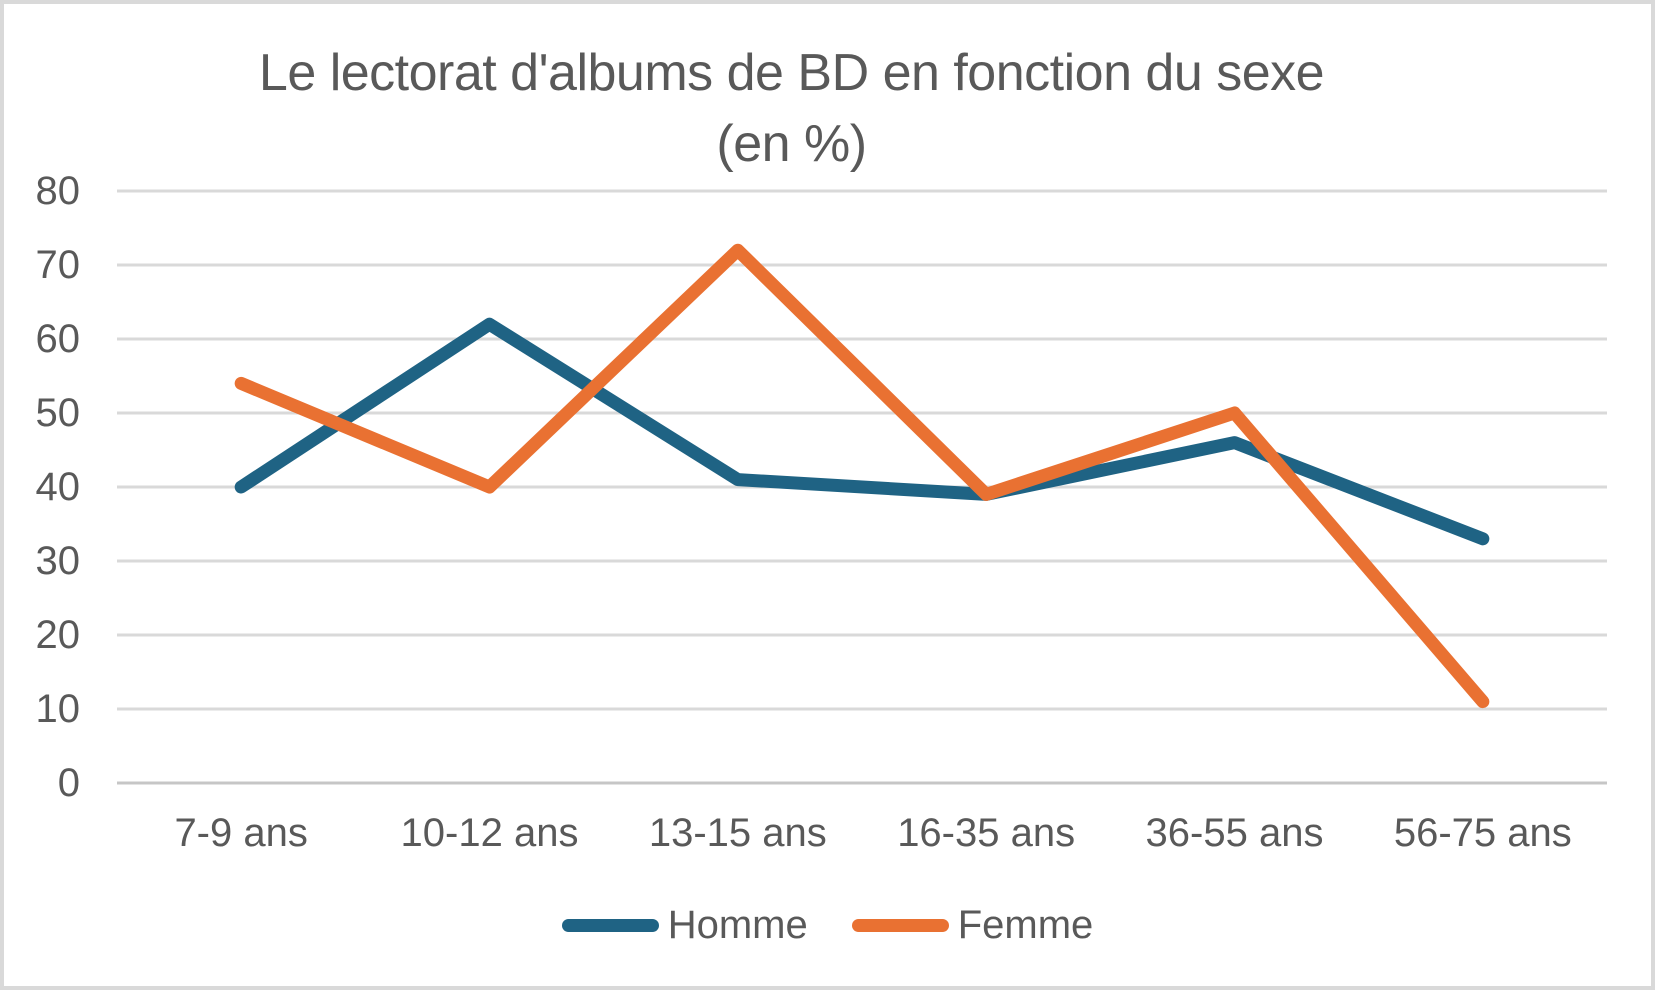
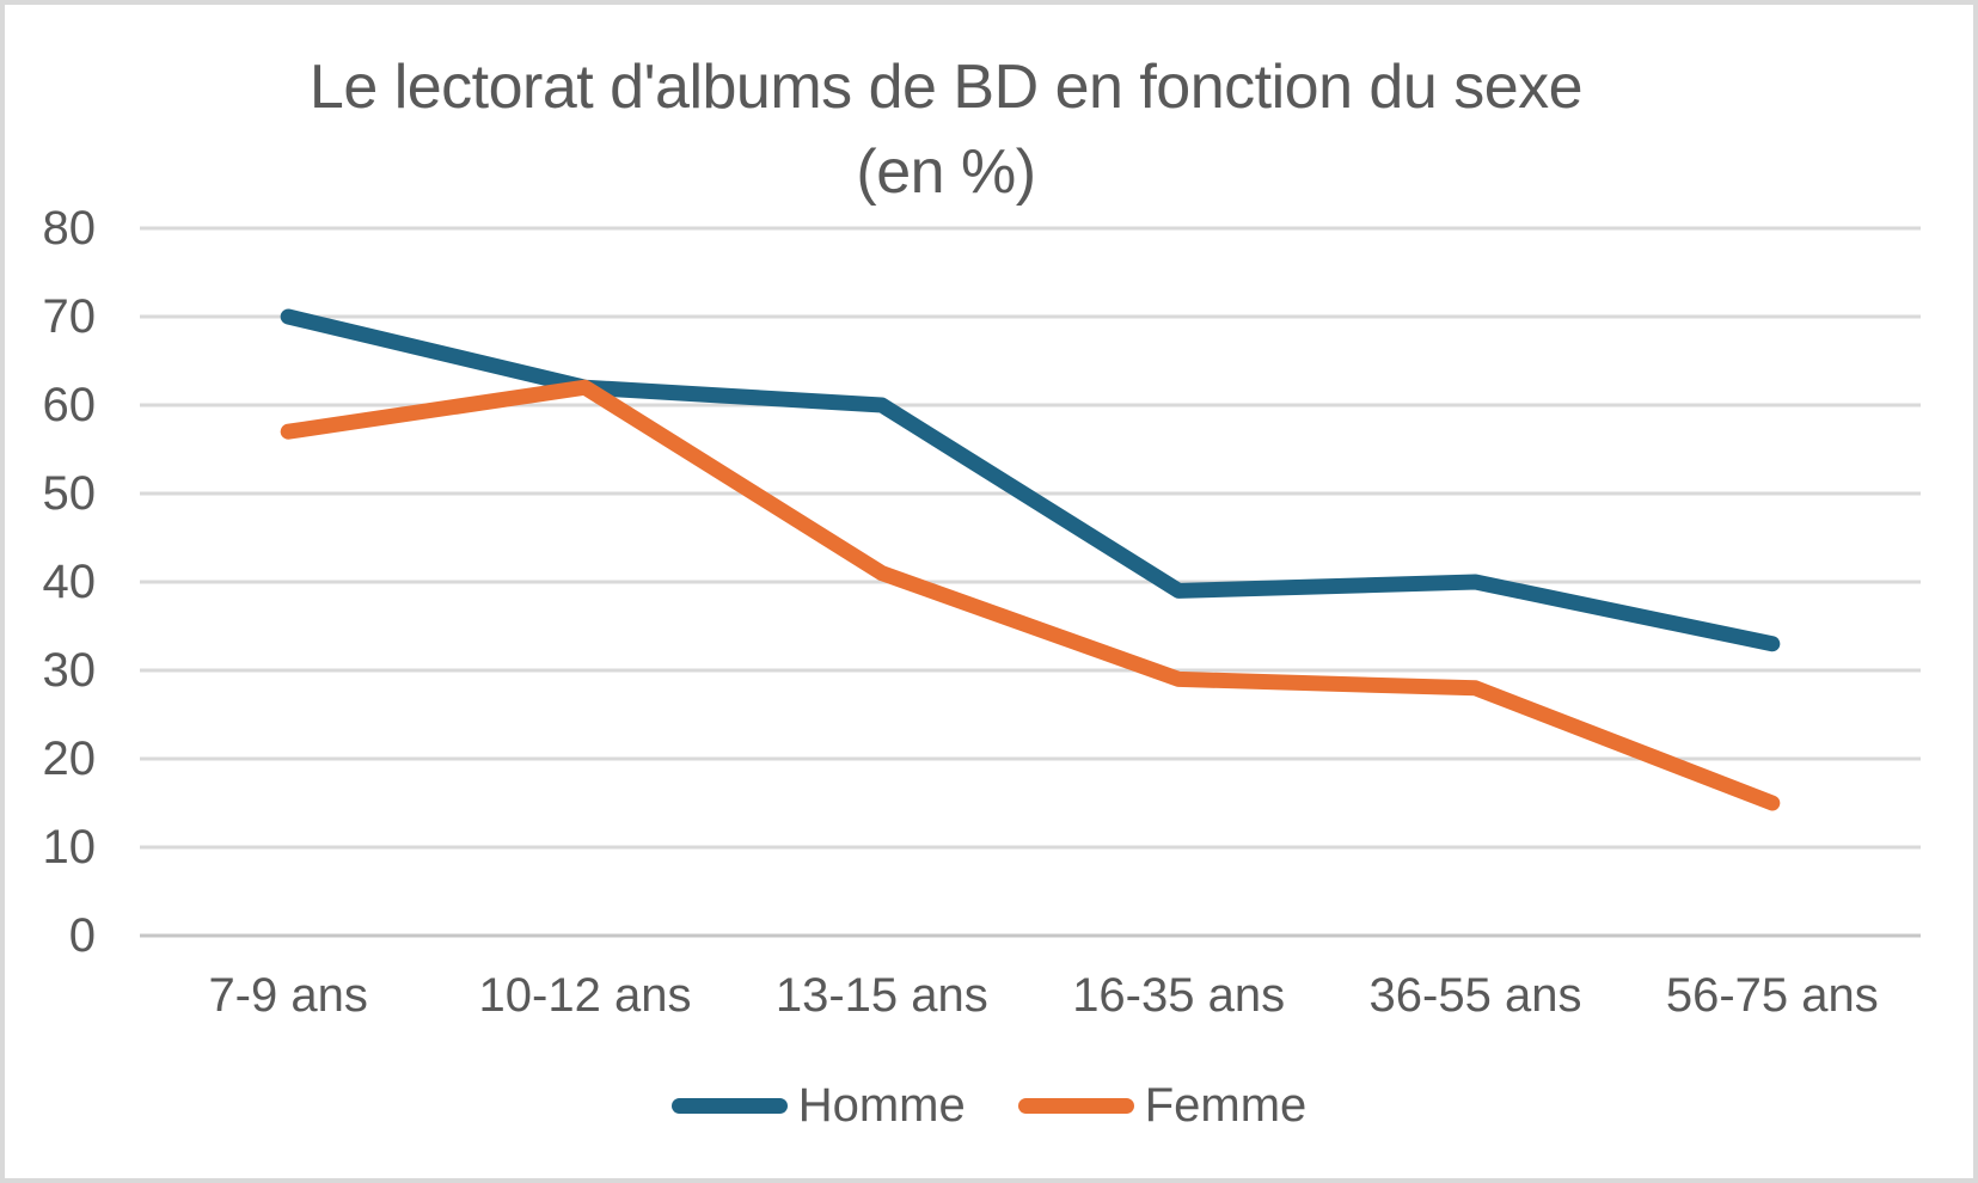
Homme/7-9 ans: 40 -> 70
Femme/7-9 ans: 54 -> 57
Femme/10-12 ans: 40 -> 62
Homme/13-15 ans: 41 -> 60
Femme/13-15 ans: 72 -> 41
Femme/16-35 ans: 39 -> 29
Homme/36-55 ans: 46 -> 40
Femme/36-55 ans: 50 -> 28
Femme/56-75 ans: 11 -> 15
